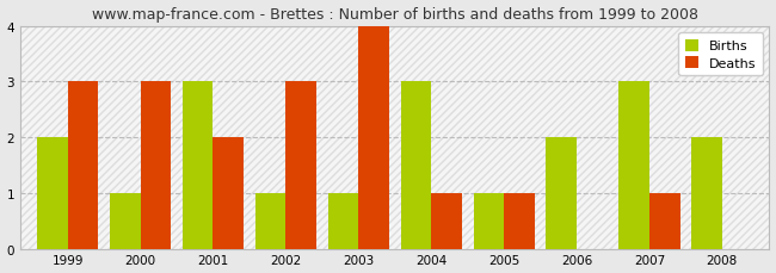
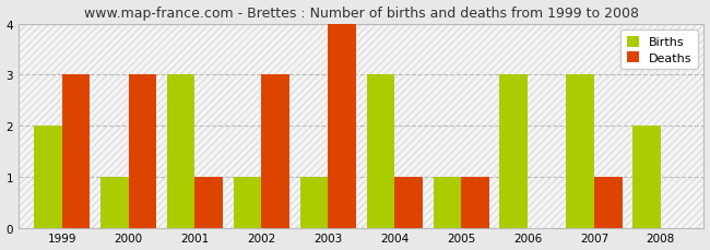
Deaths/2001: 2 -> 1
Births/2006: 2 -> 3
